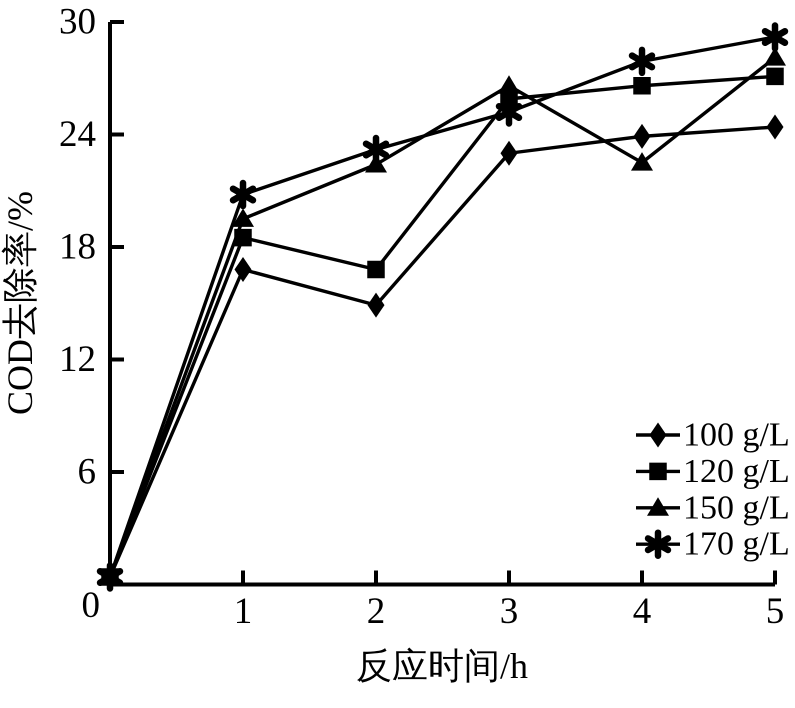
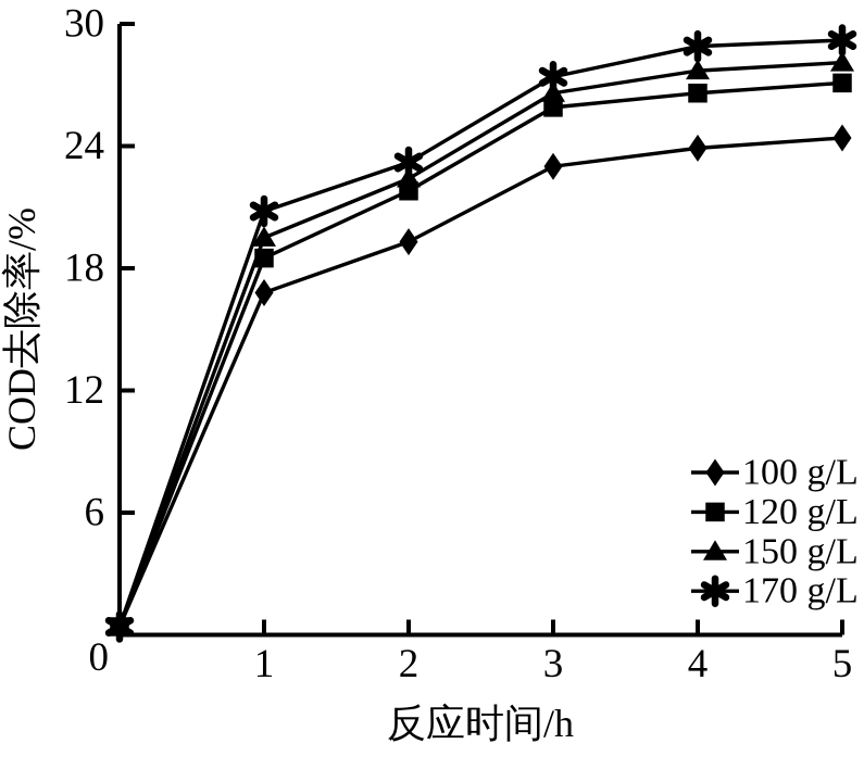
100 g/L/2: 14.9 -> 19.3
120 g/L/2: 16.8 -> 21.8
170 g/L/3: 25.2 -> 27.4
150 g/L/4: 22.5 -> 27.7
170 g/L/4: 27.9 -> 28.9
